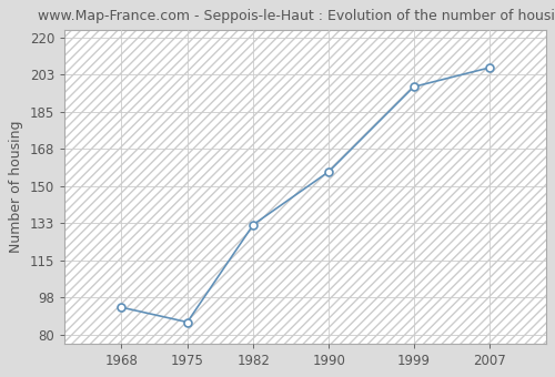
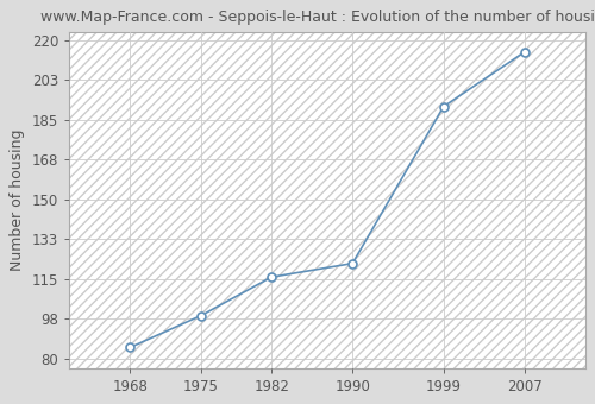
1968: 93 -> 85
1975: 86 -> 99
1982: 132 -> 116
1990: 157 -> 122
1999: 197 -> 191
2007: 206 -> 215
